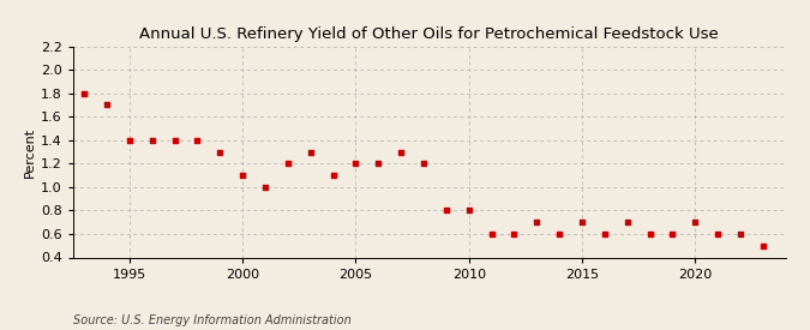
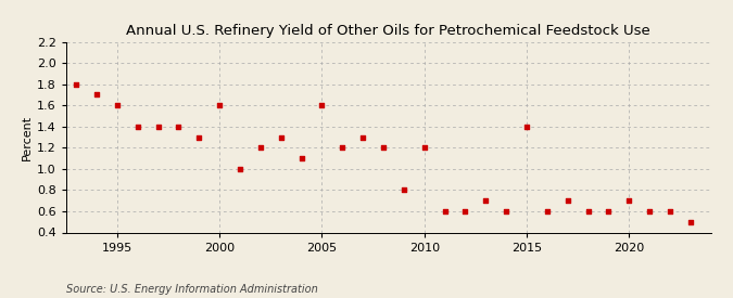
1995: 1.4 -> 1.6
2000: 1.1 -> 1.6
2005: 1.2 -> 1.6
2010: 0.8 -> 1.2
2015: 0.7 -> 1.4
